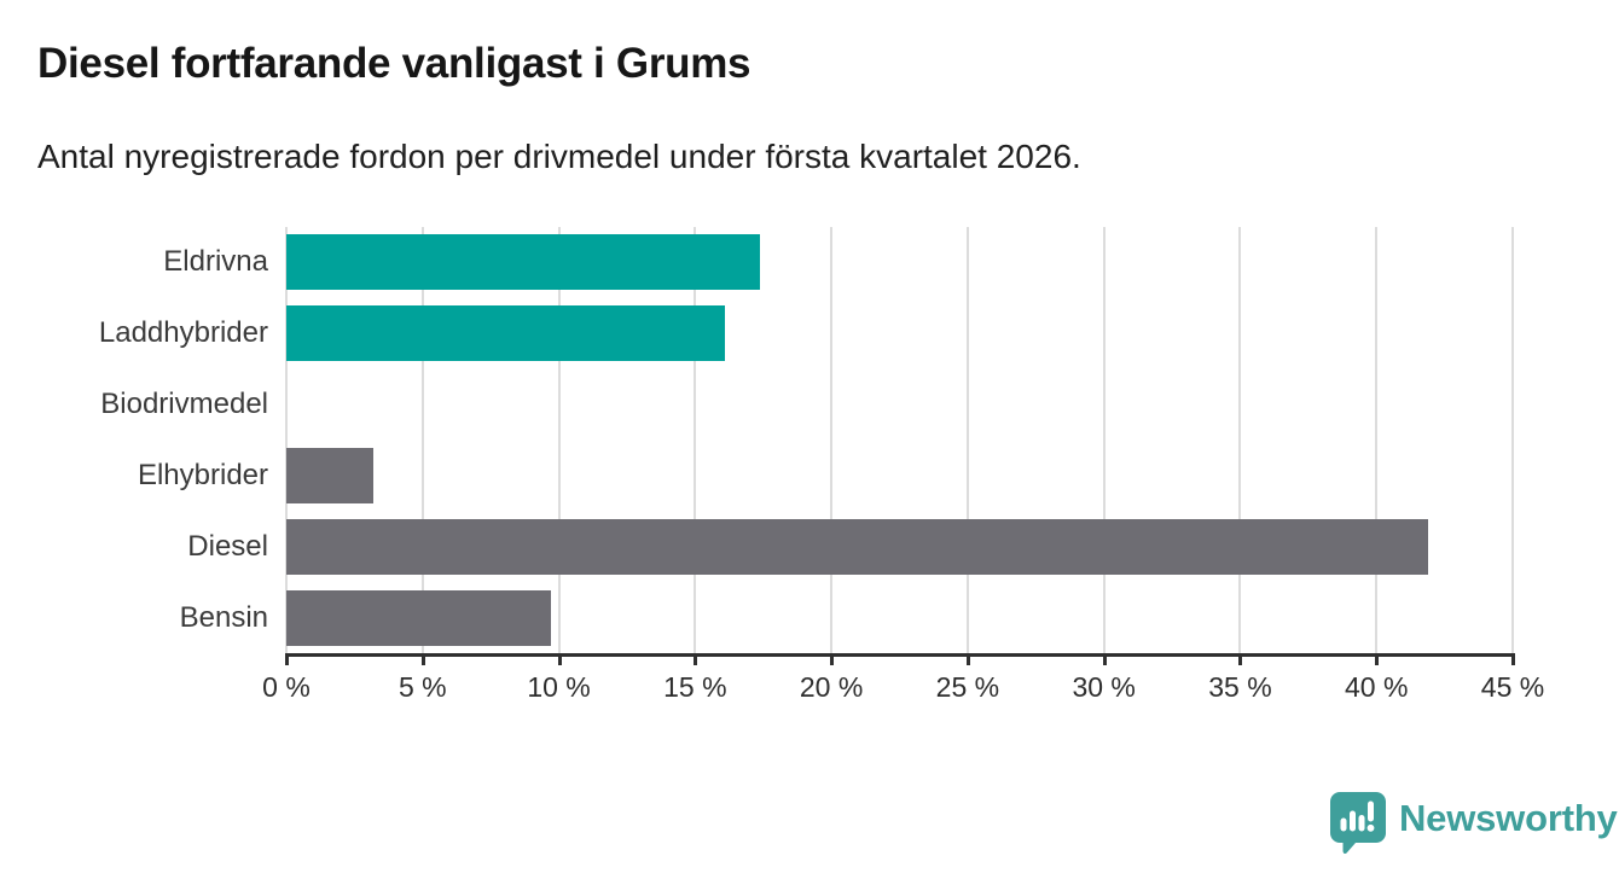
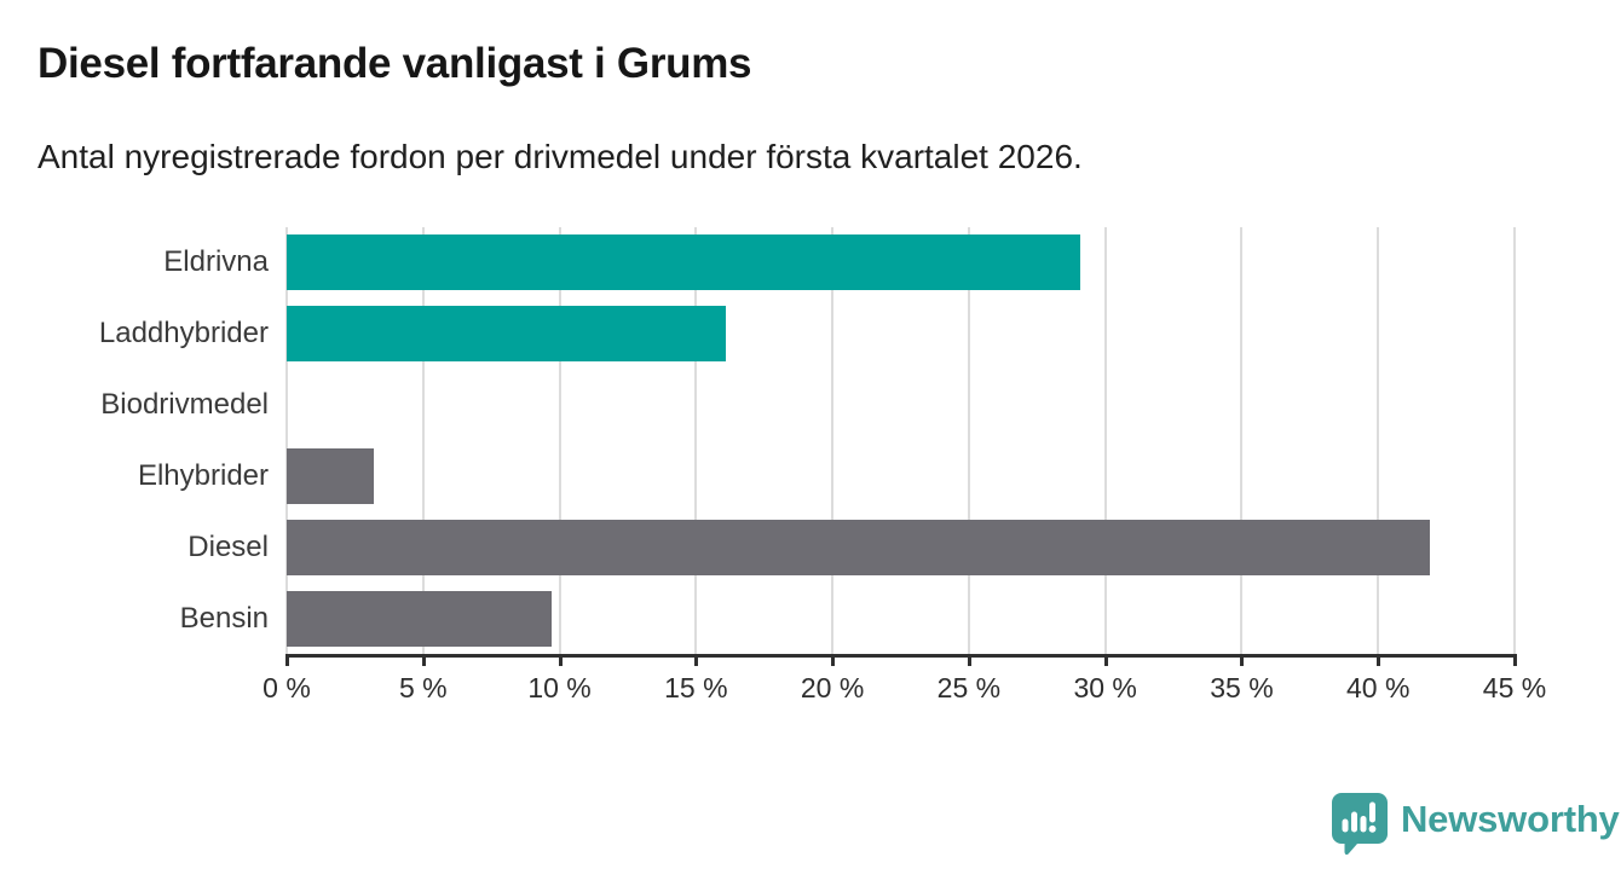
Eldrivna: 17.4% -> 29.1%
